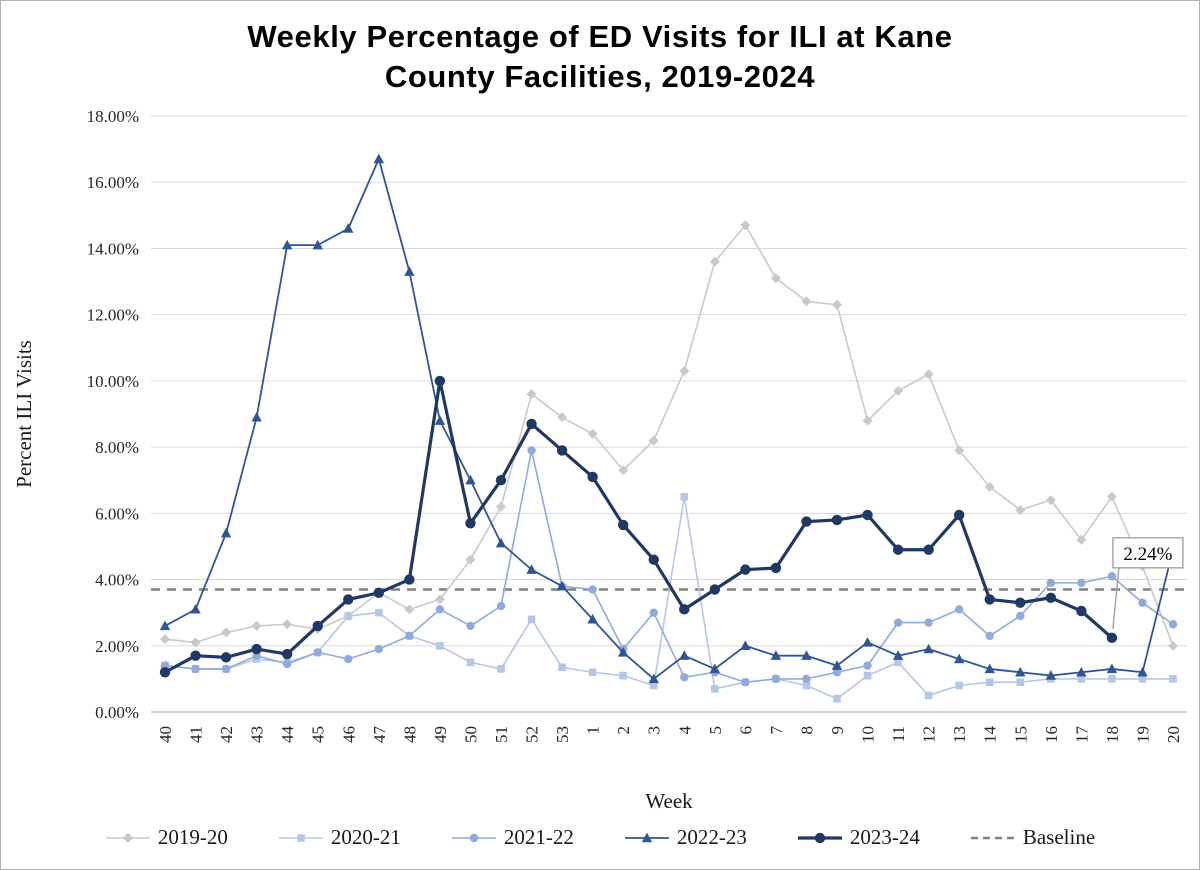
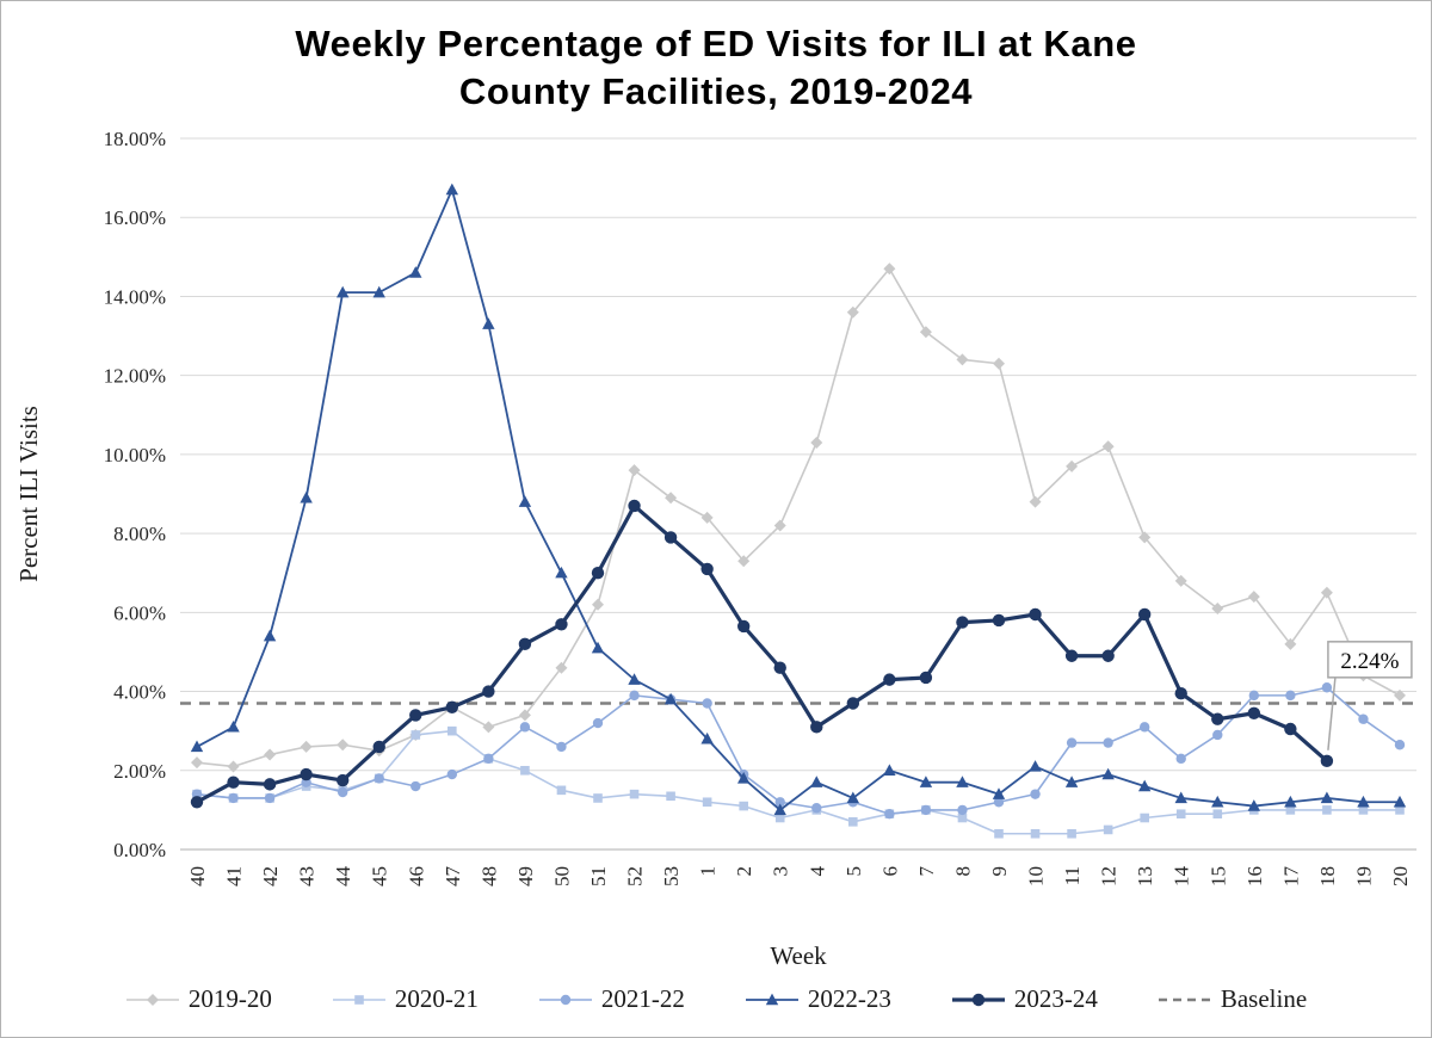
2023-24/49: 10.0% -> 5.2%
2020-21/52: 2.8% -> 1.4%
2021-22/52: 7.9% -> 3.9%
2021-22/3: 3.0% -> 1.2%
2020-21/4: 6.5% -> 1.0%
2020-21/10: 1.1% -> 0.4%
2020-21/11: 1.5% -> 0.4%
2023-24/14: 3.4% -> 4.0%
2019-20/20: 2.0% -> 3.9%
2022-23/20: 4.9% -> 1.2%
